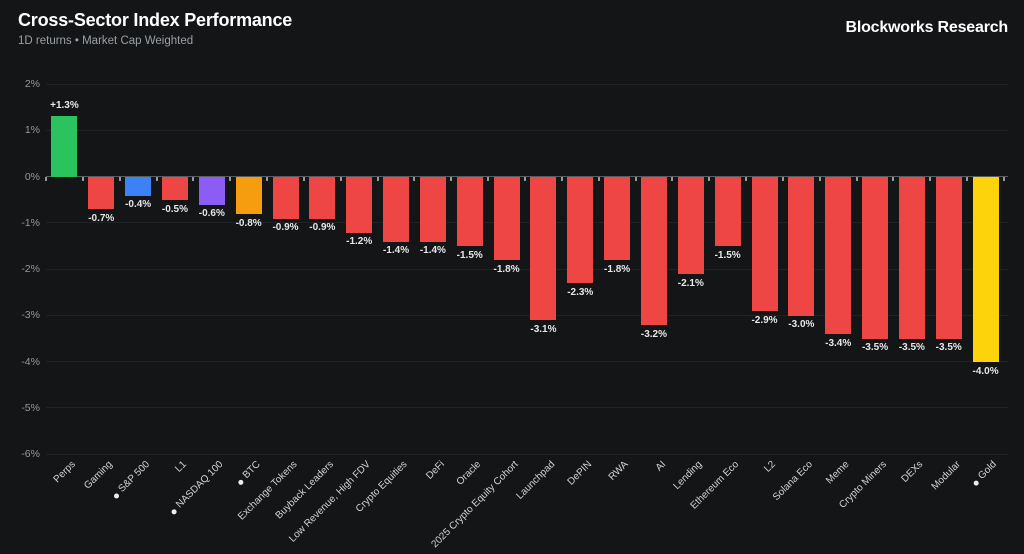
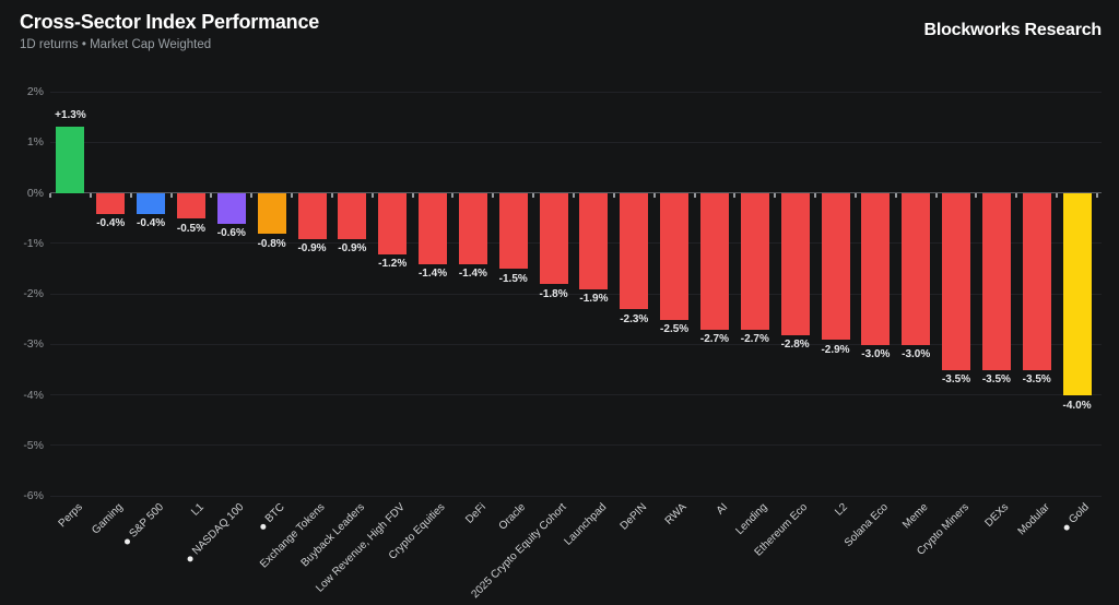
Gaming: -0.7% -> -0.4%
Launchpad: -3.1% -> -1.9%
RWA: -1.8% -> -2.5%
AI: -3.2% -> -2.7%
Lending: -2.1% -> -2.7%
Ethereum Eco: -1.5% -> -2.8%
Meme: -3.4% -> -3.0%
